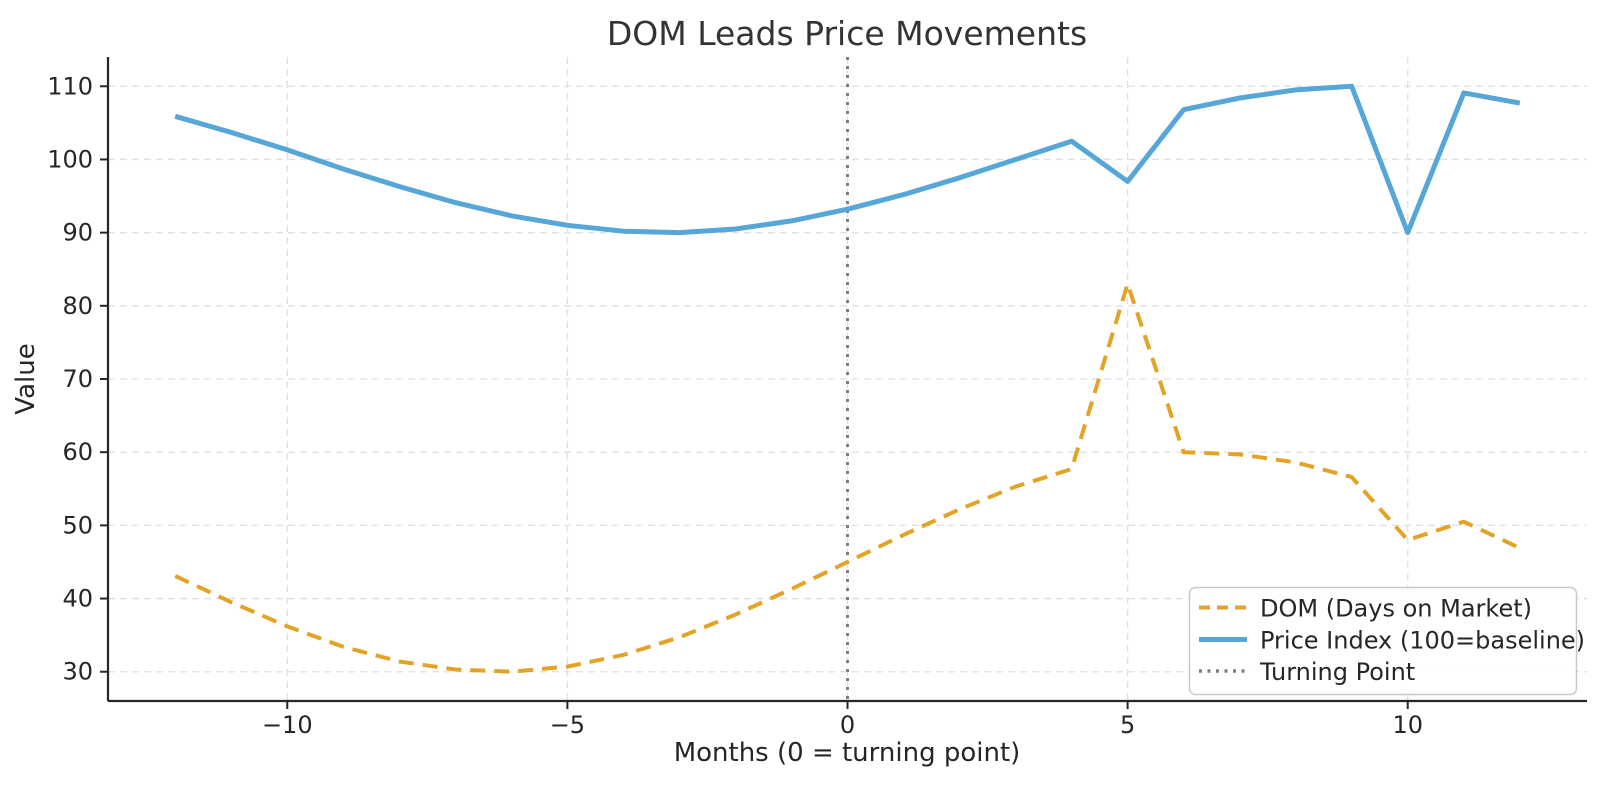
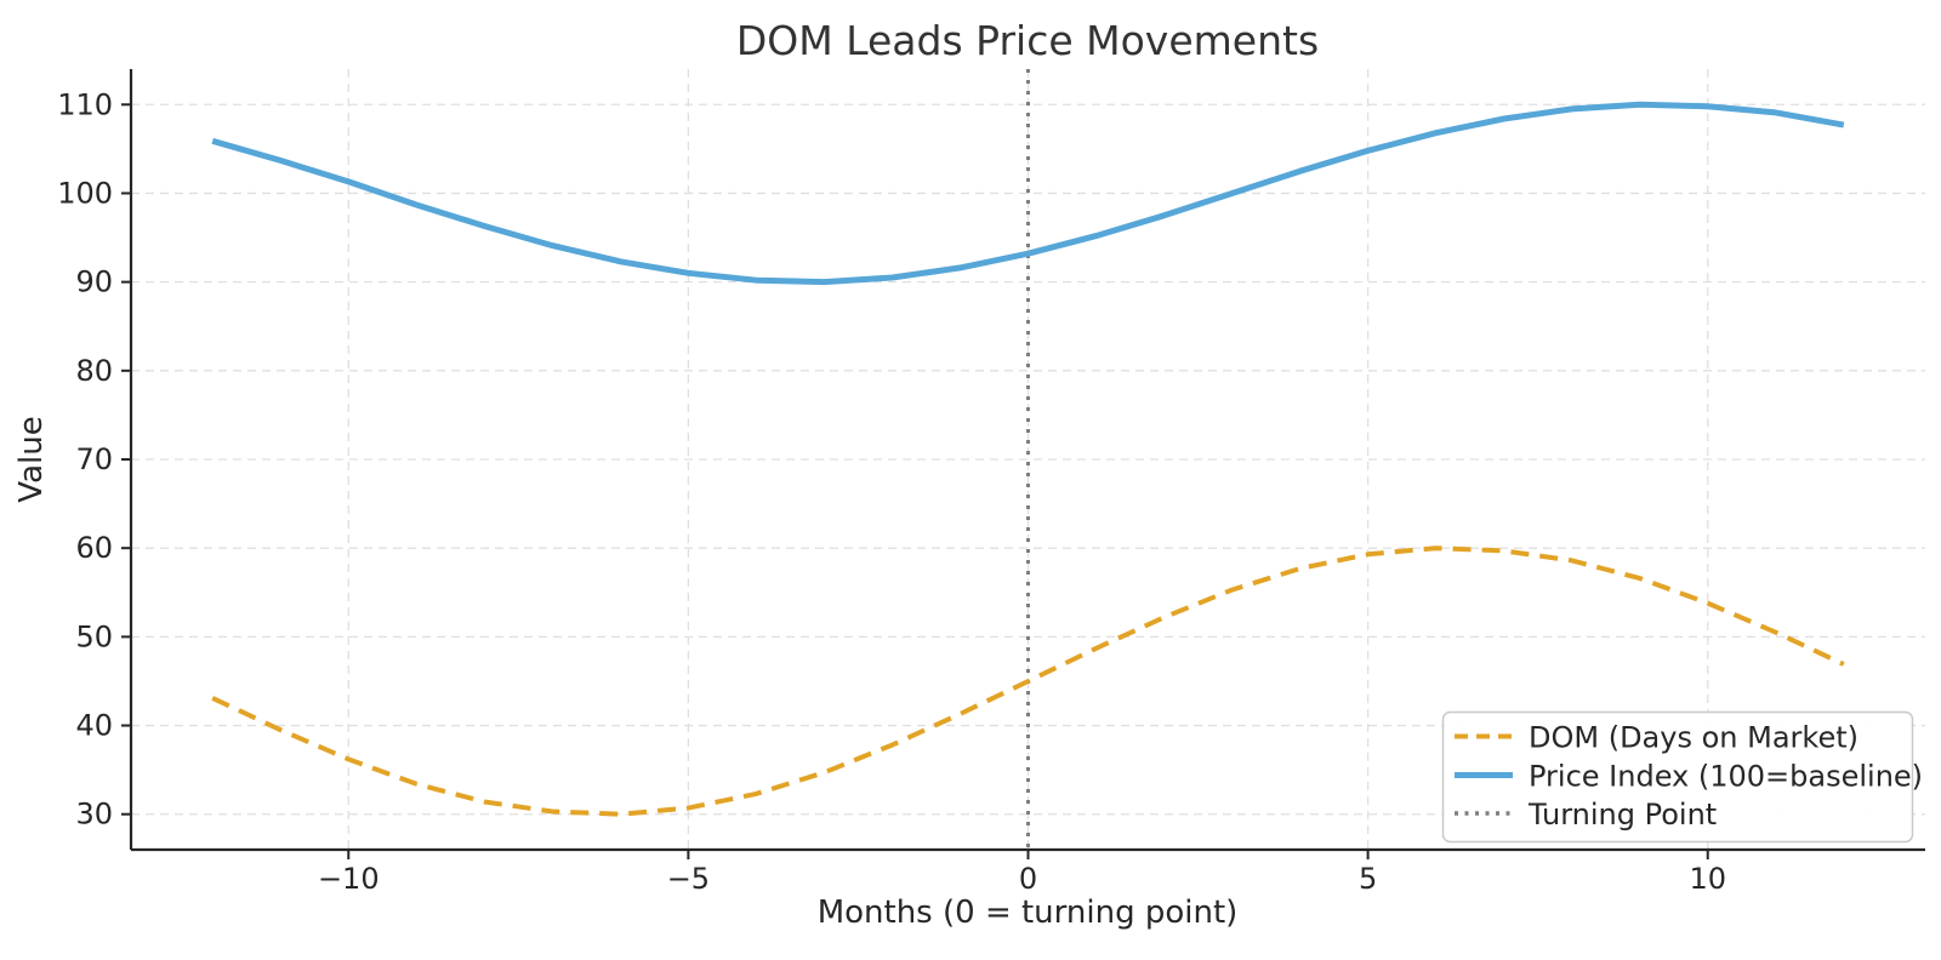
DOM (Days on Market)/5: 83 -> 59
Price Index (100=baseline)/5: 97 -> 105
DOM (Days on Market)/10: 48 -> 54
Price Index (100=baseline)/10: 90 -> 110
